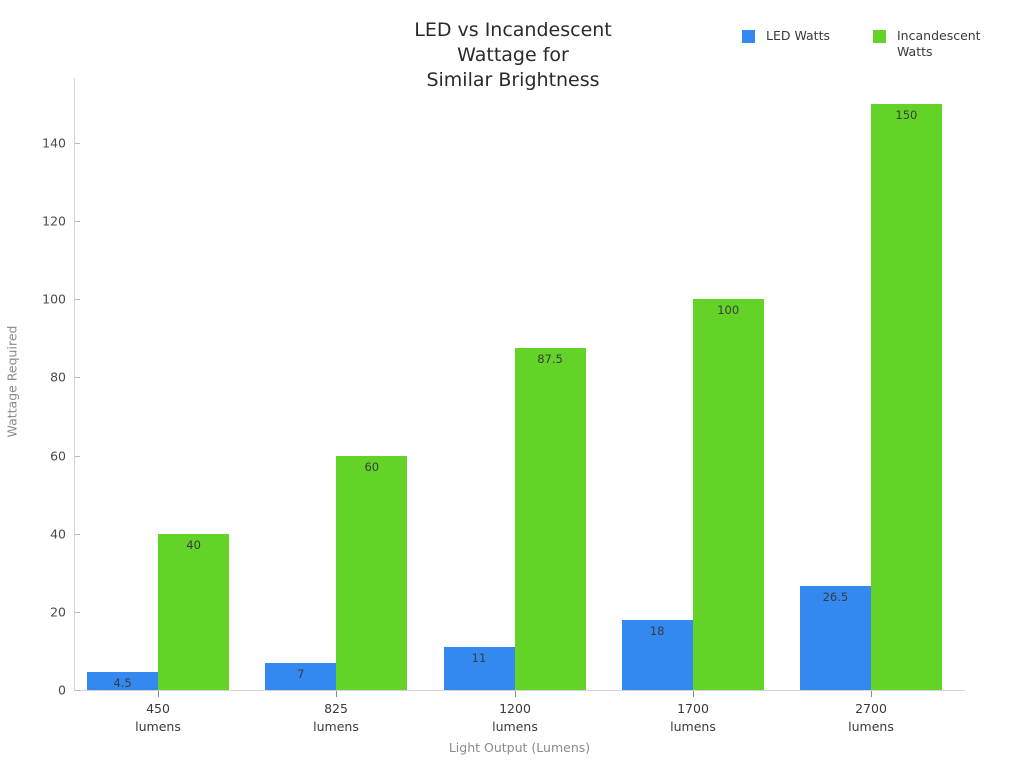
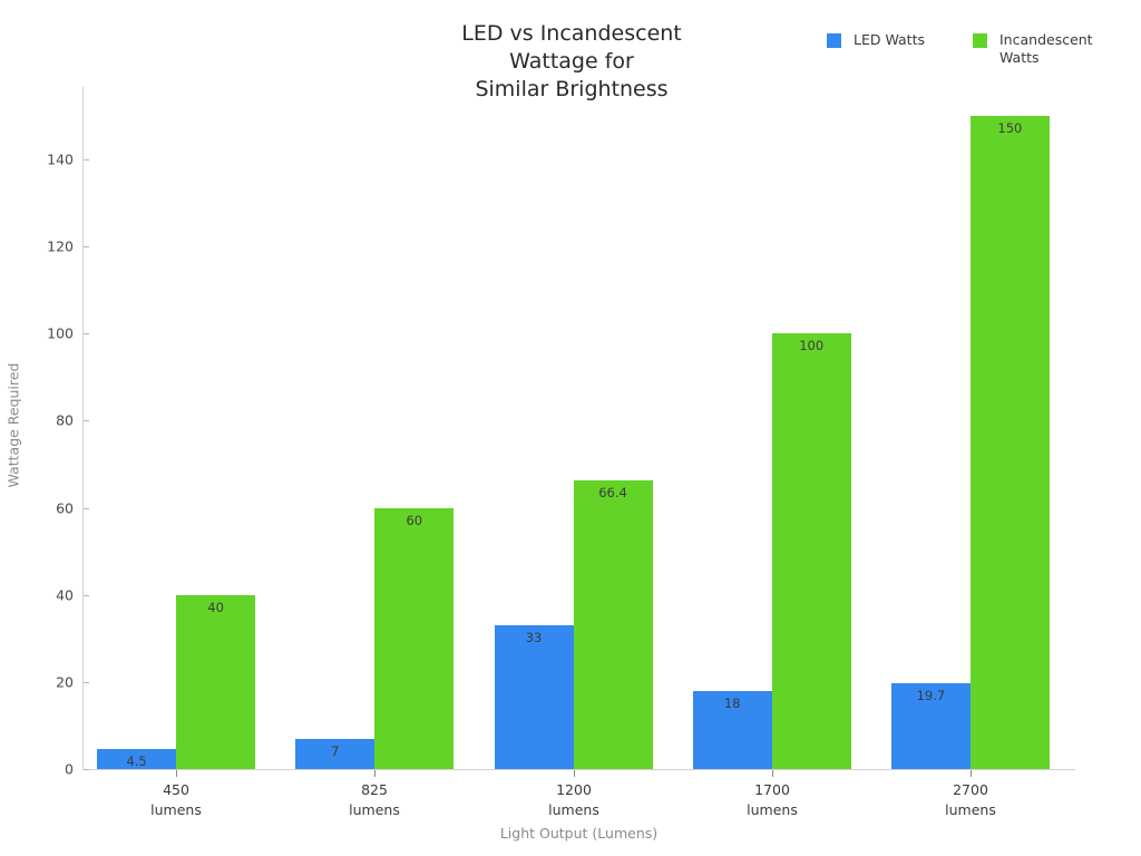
LED Watts/1200 lumens: 11 -> 33
Incandescent Watts/1200 lumens: 87.5 -> 66.4
LED Watts/2700 lumens: 26.5 -> 19.7
